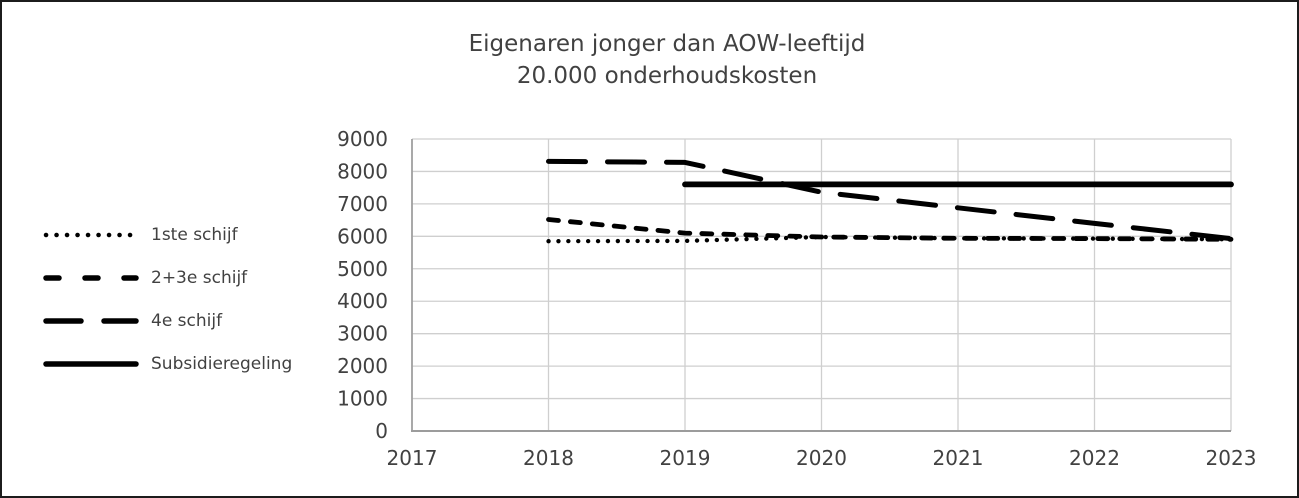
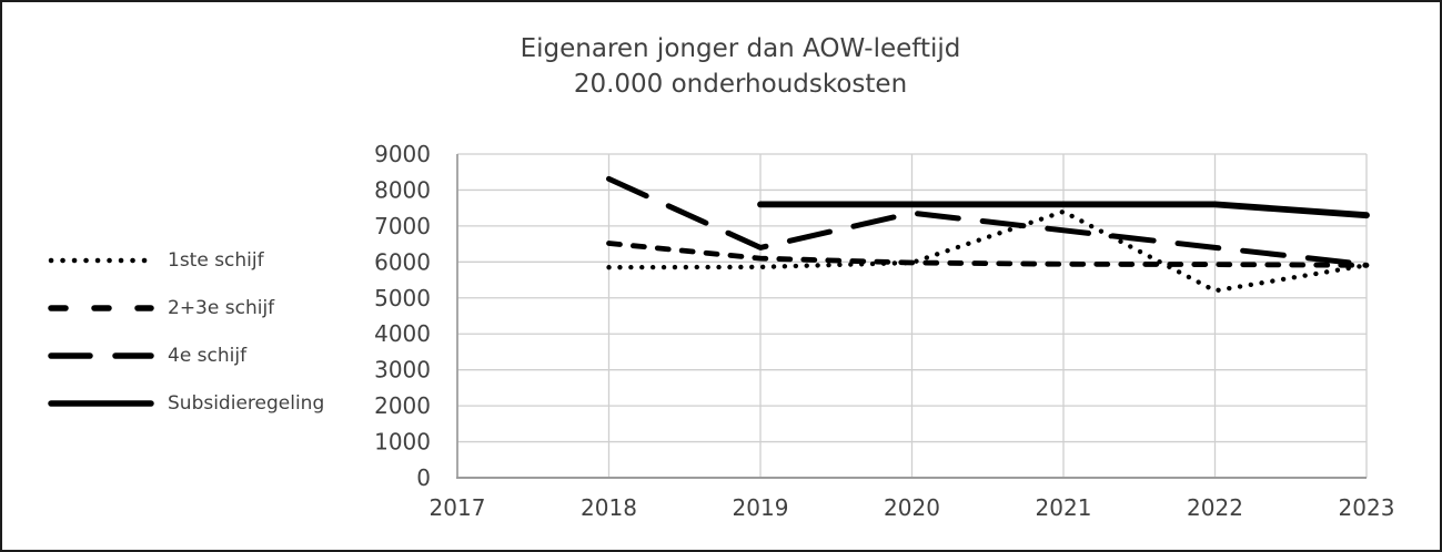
4e schijf/2019: 8300 -> 6400
1ste schijf/2021: 5900 -> 7400
1ste schijf/2022: 5900 -> 5200
Subsidieregeling/2023: 7600 -> 7300
